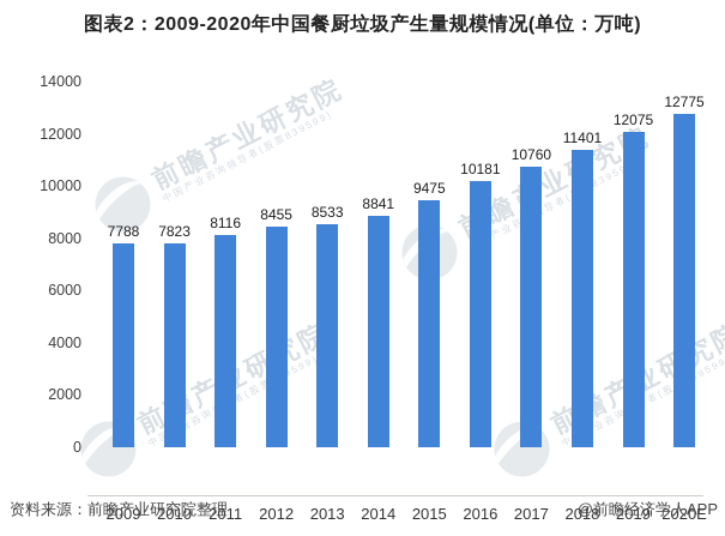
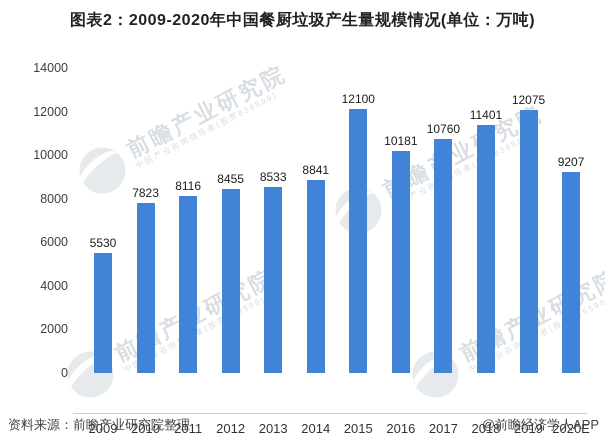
2009: 7788 -> 5530
2015: 9475 -> 12100
2020E: 12775 -> 9207
